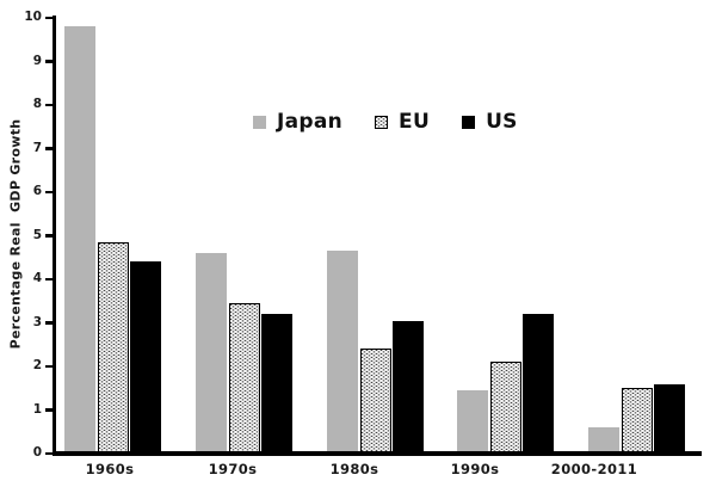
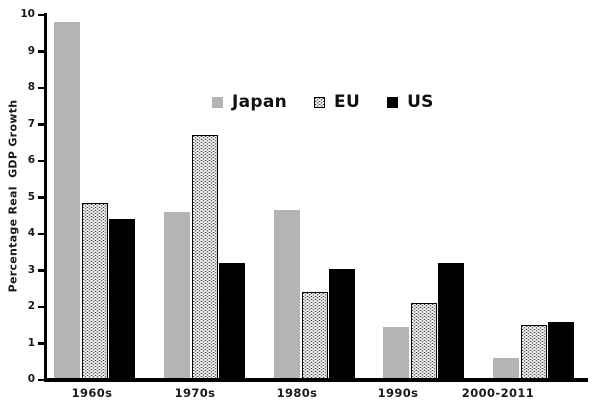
EU/1970s: 3.5 -> 6.7
